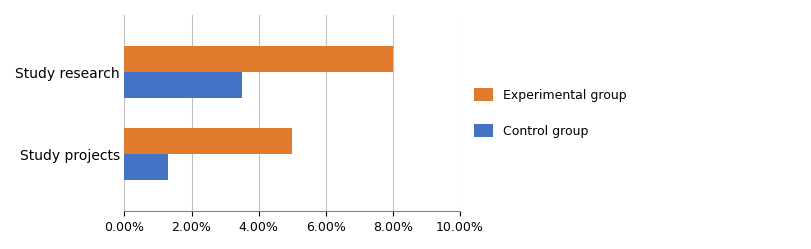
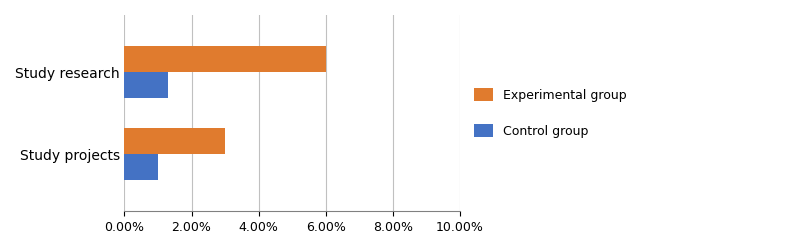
Experimental group/Study research: 8% -> 6%
Control group/Study research: 3.5% -> 1.3%
Experimental group/Study projects: 5% -> 3%
Control group/Study projects: 1.3% -> 1.0%
